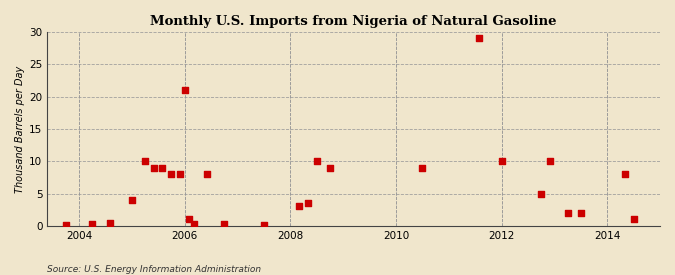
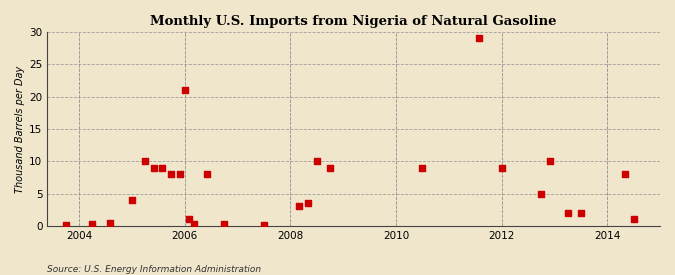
2012: 10.0 -> 9.0
